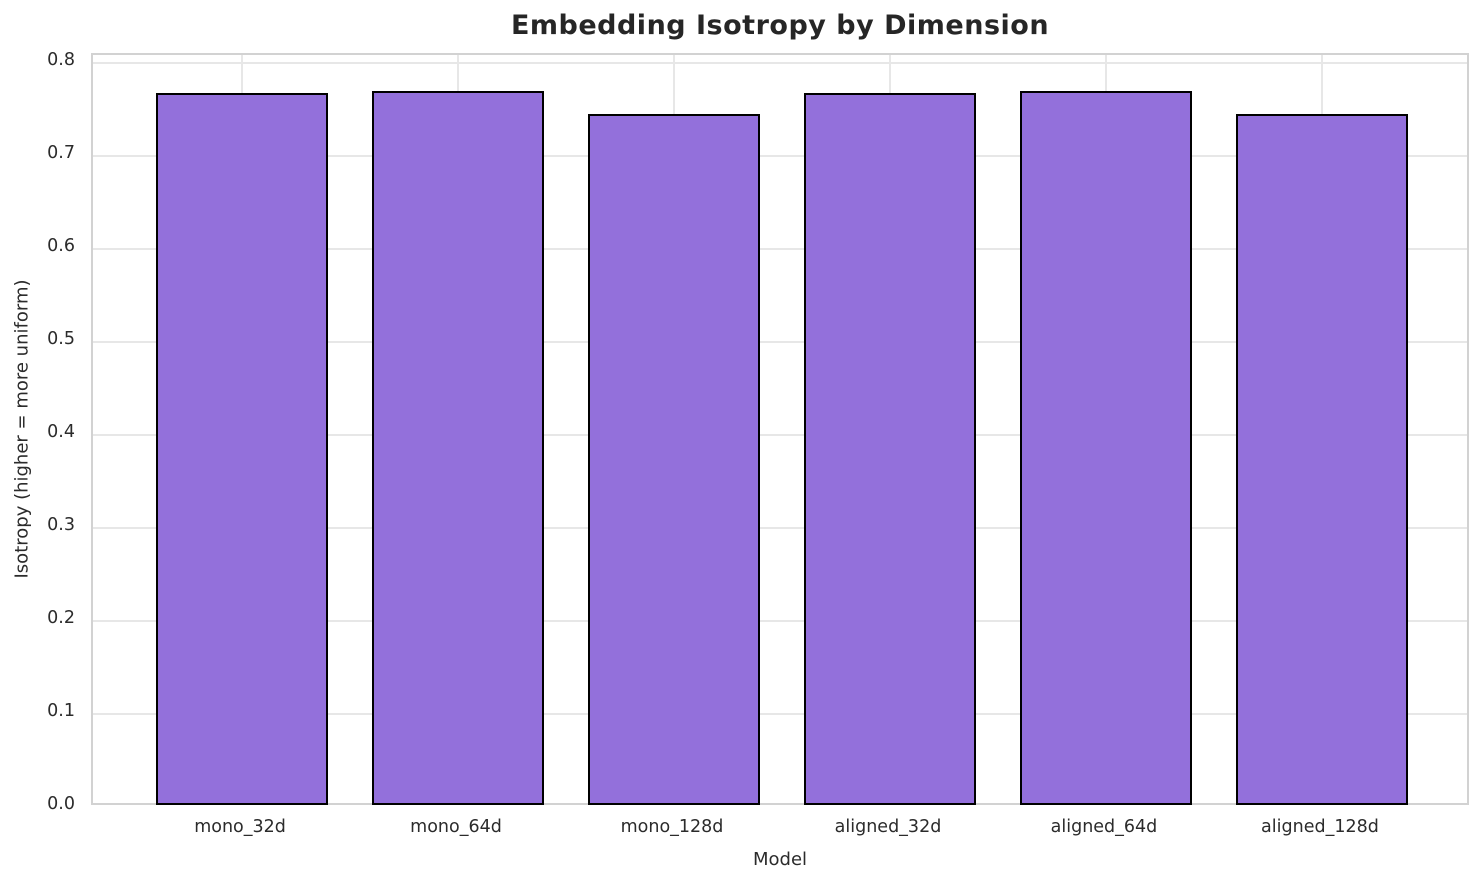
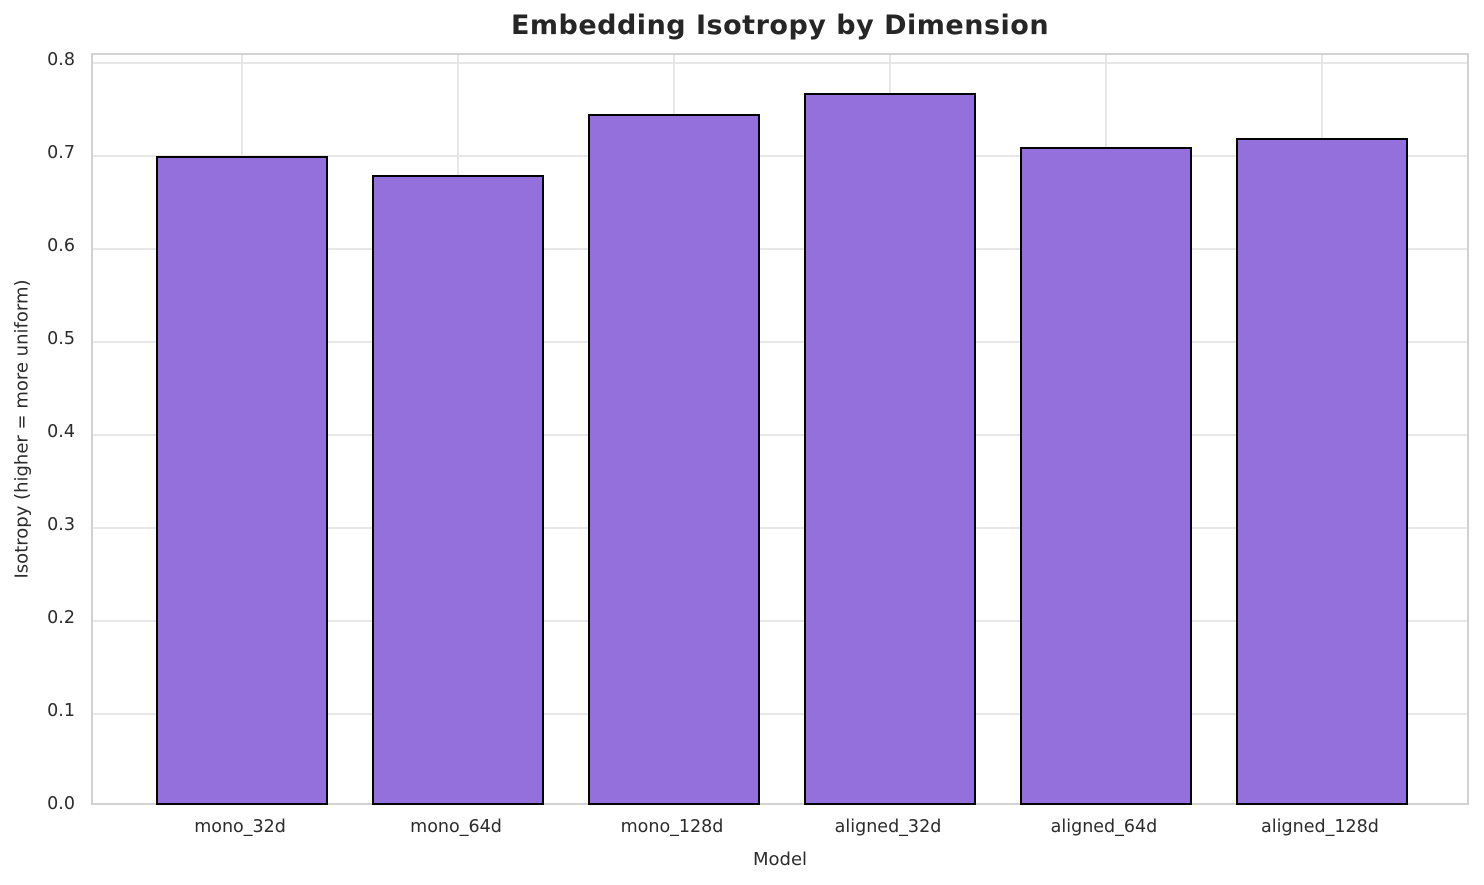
mono_32d: 0.77 -> 0.70
mono_64d: 0.77 -> 0.68
aligned_64d: 0.77 -> 0.71
aligned_128d: 0.74 -> 0.72
